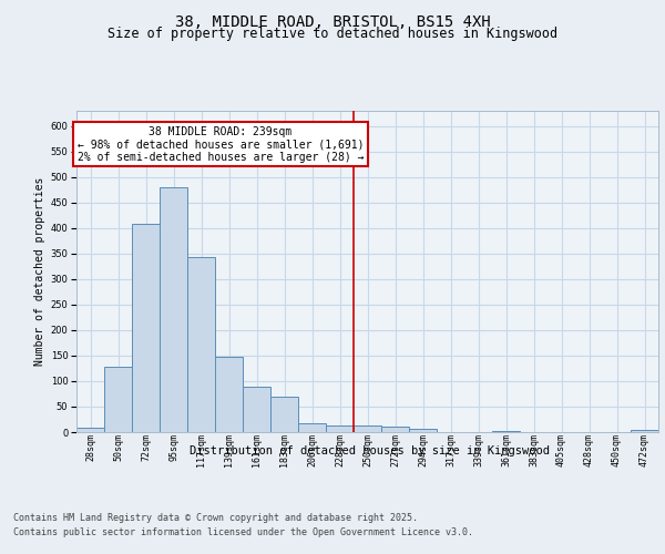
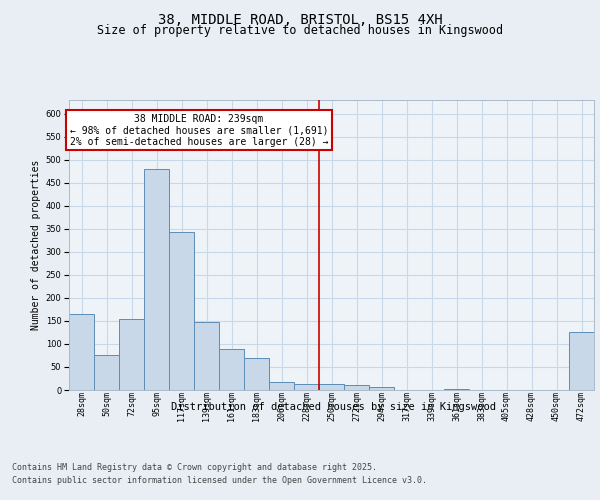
28sqm: 8 -> 165
50sqm: 128 -> 75
72sqm: 408 -> 155
472sqm: 4 -> 125
